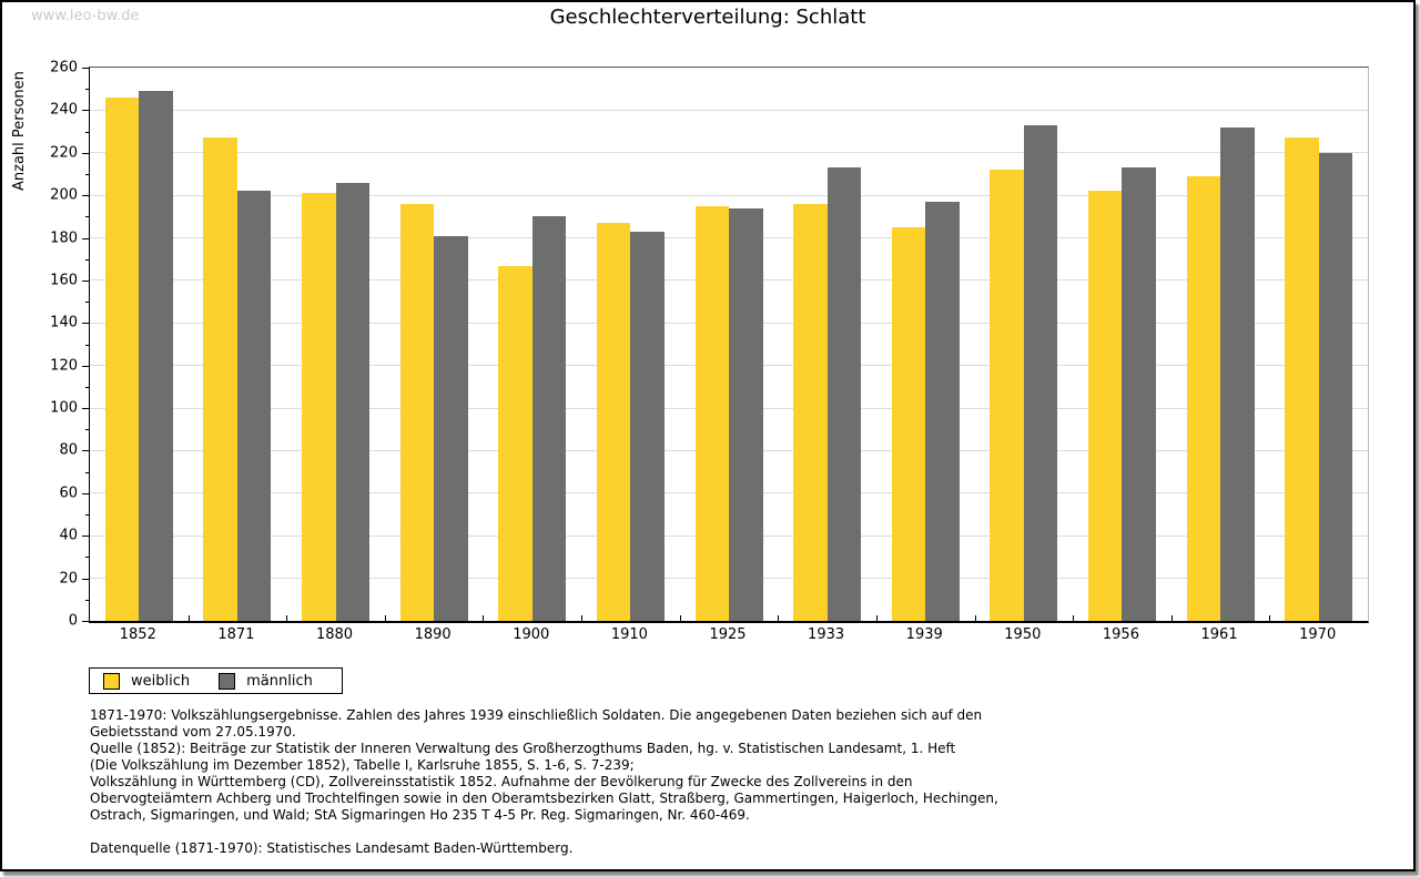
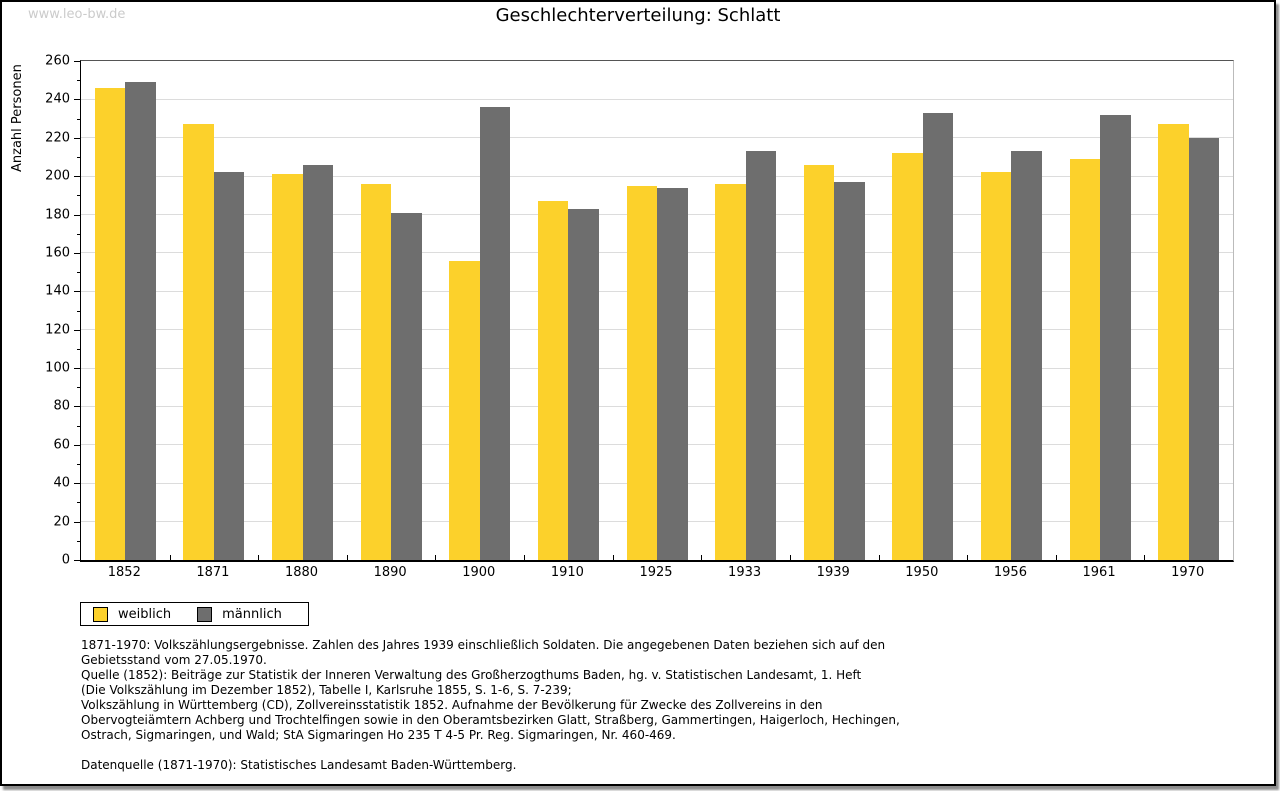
weiblich/1900: 167 -> 156
männlich/1900: 190 -> 236
weiblich/1939: 185 -> 206
